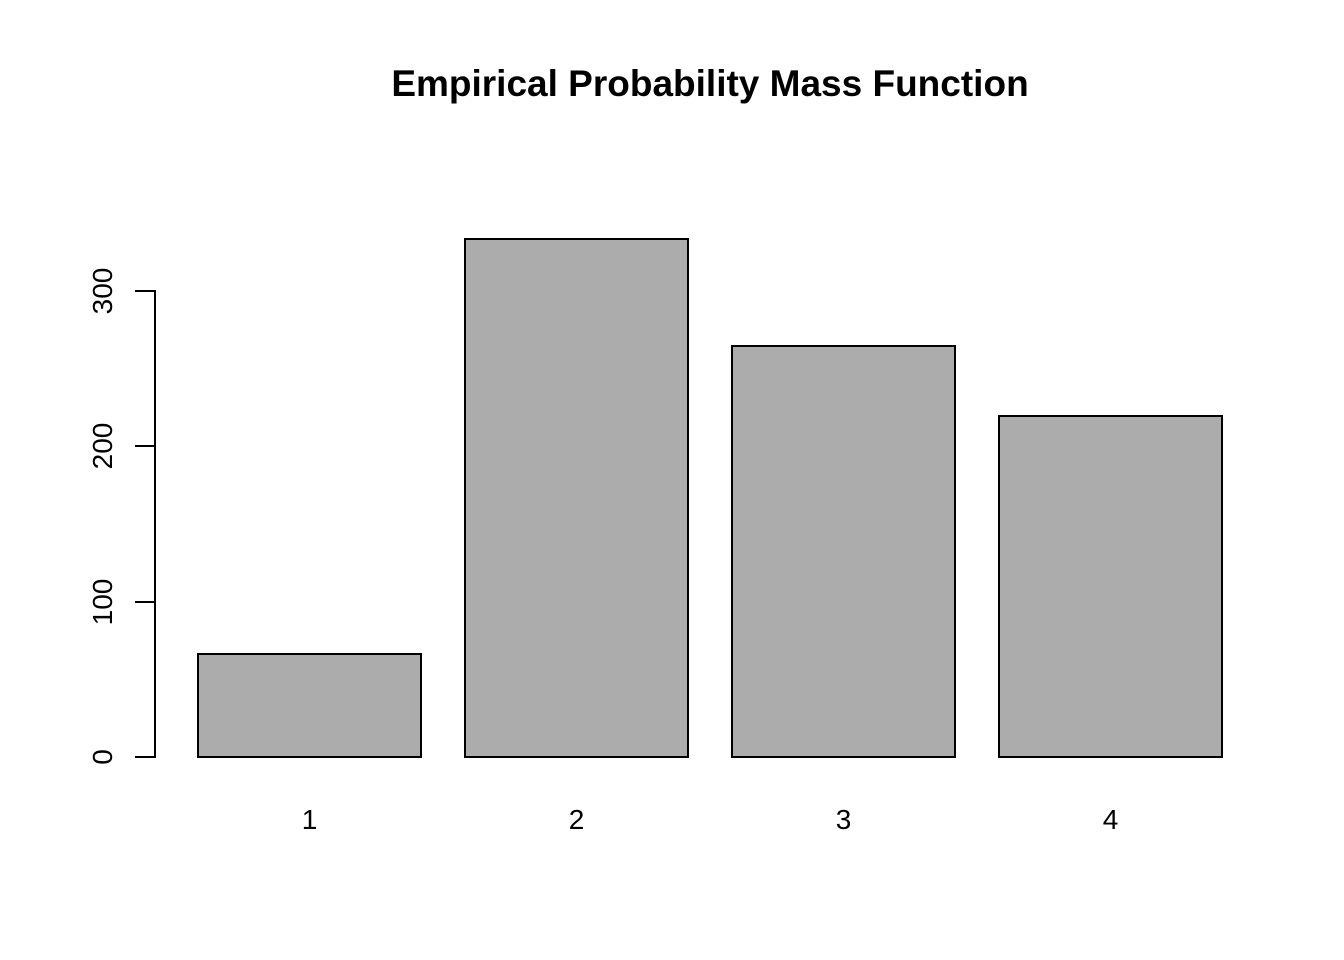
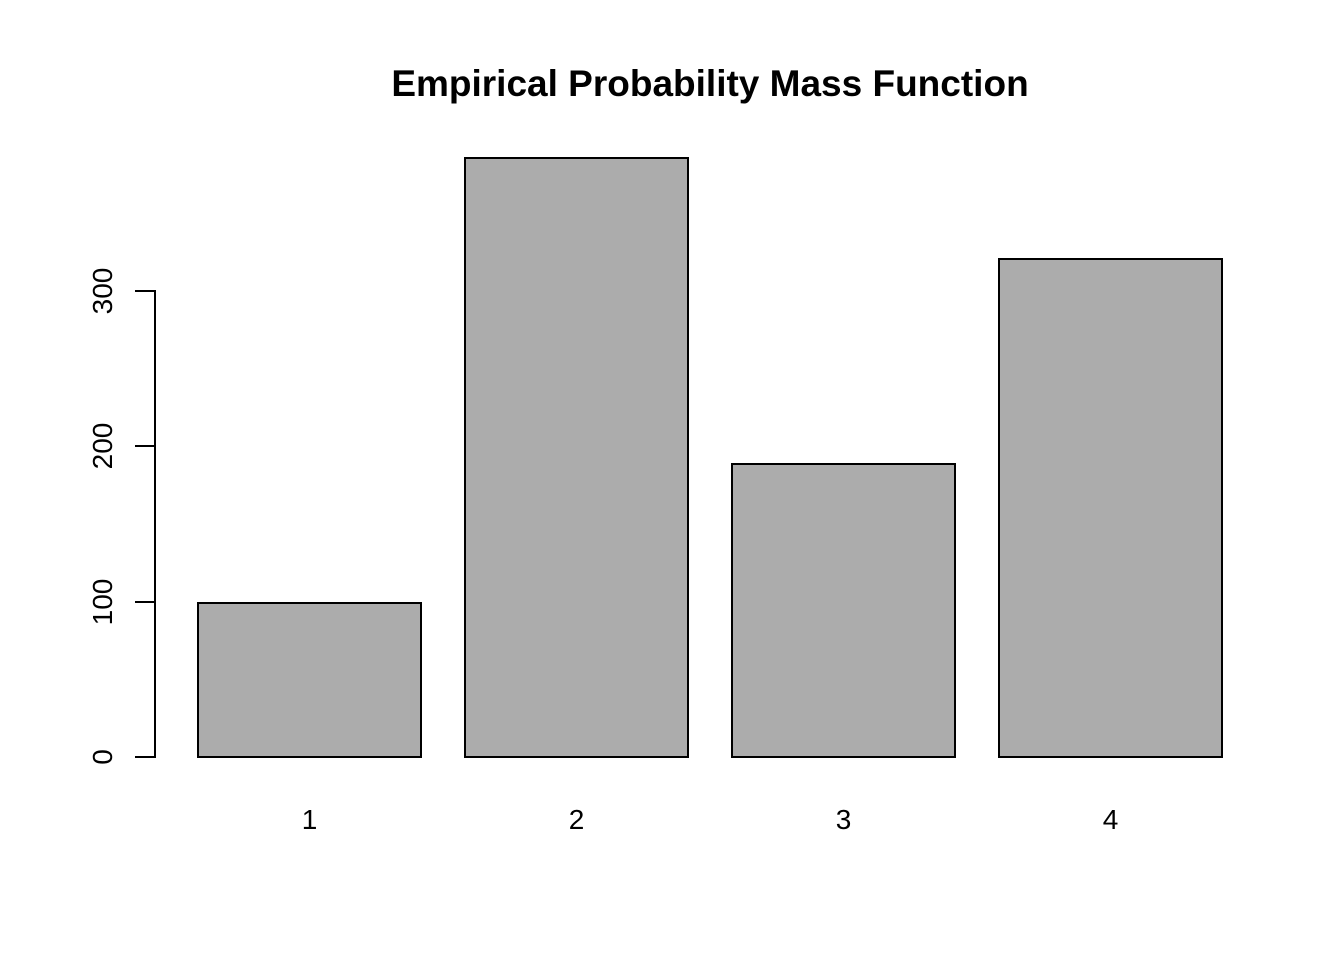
1: 67 -> 100
2: 334 -> 386
3: 265 -> 189
4: 220 -> 321
